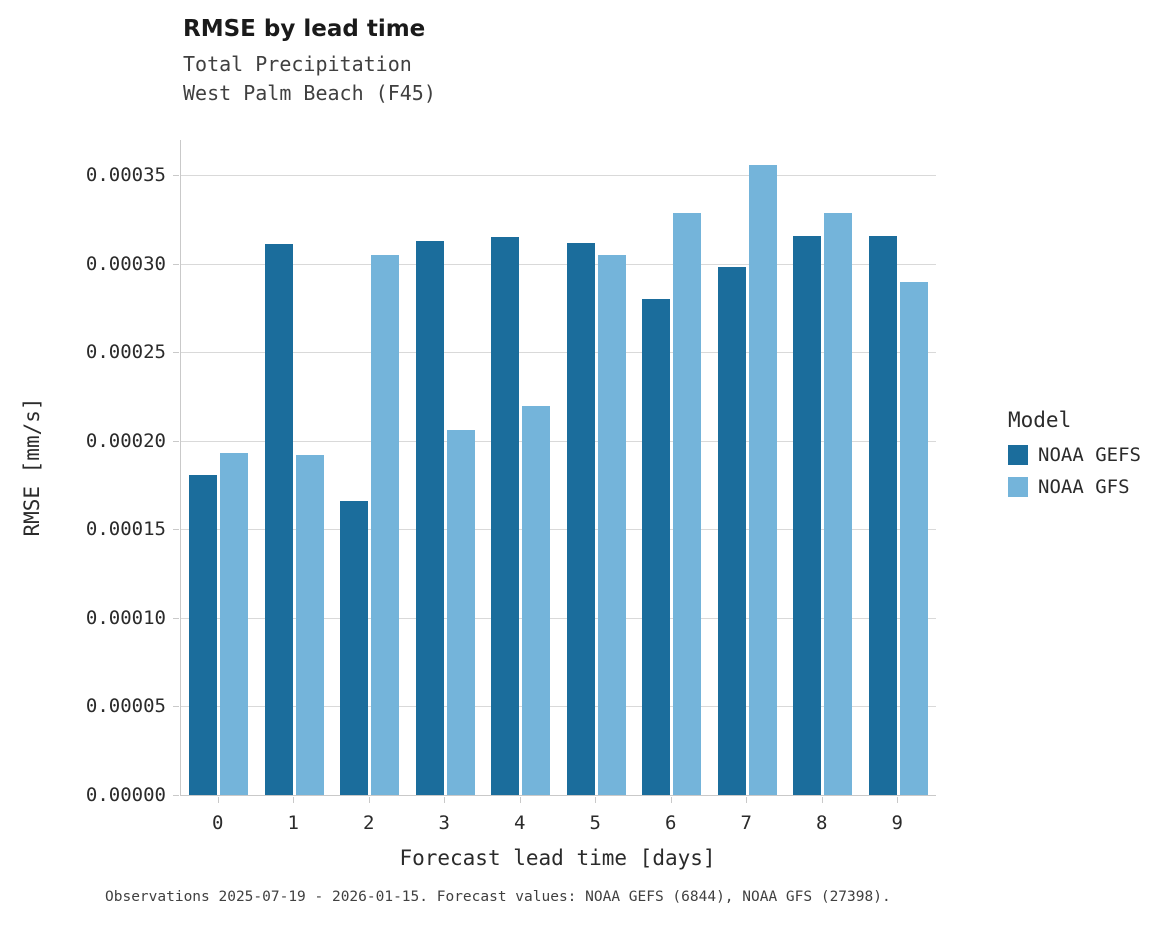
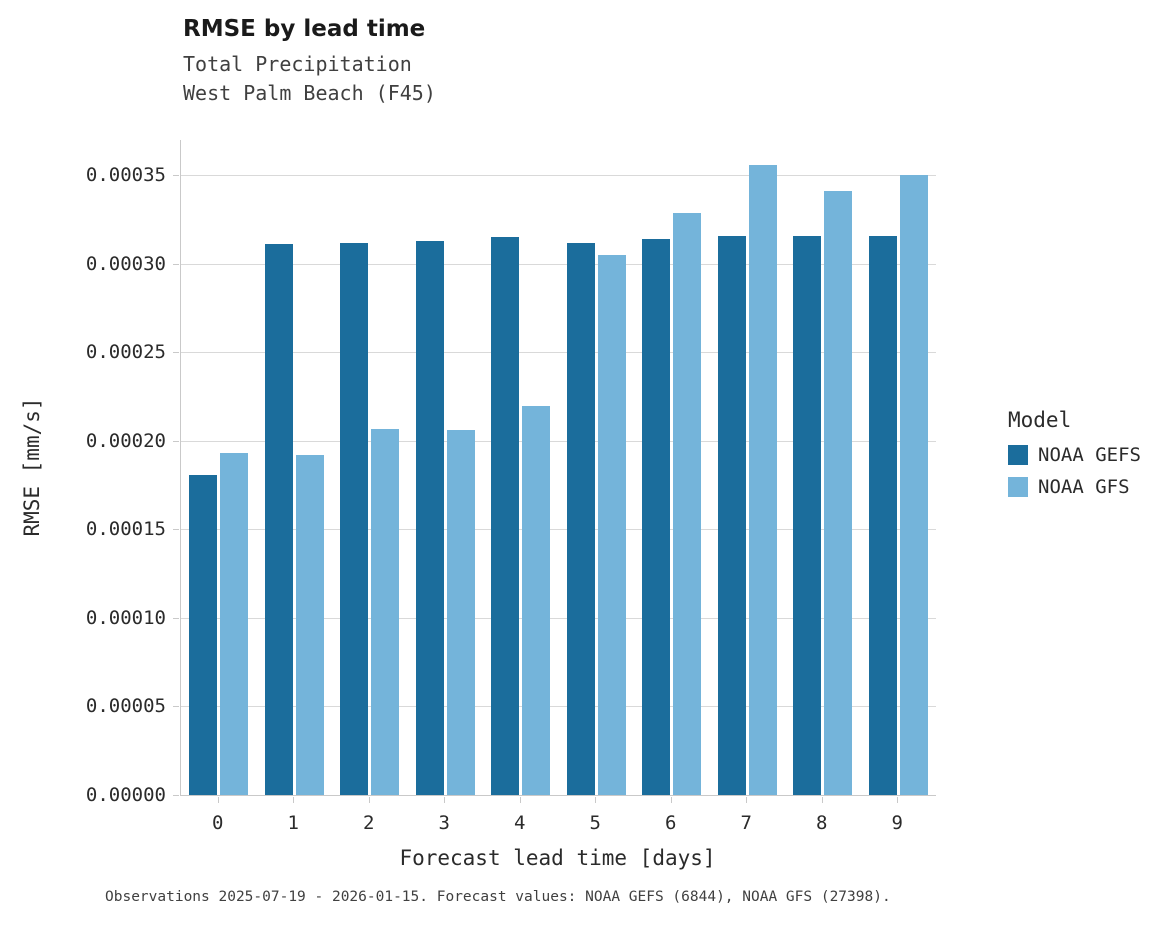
NOAA GEFS/2: 0.000166 -> 0.000312
NOAA GFS/2: 0.000305 -> 0.000207
NOAA GEFS/6: 0.000280 -> 0.000314
NOAA GEFS/7: 0.000298 -> 0.000316
NOAA GFS/8: 0.000329 -> 0.000341
NOAA GFS/9: 0.000290 -> 0.000350
